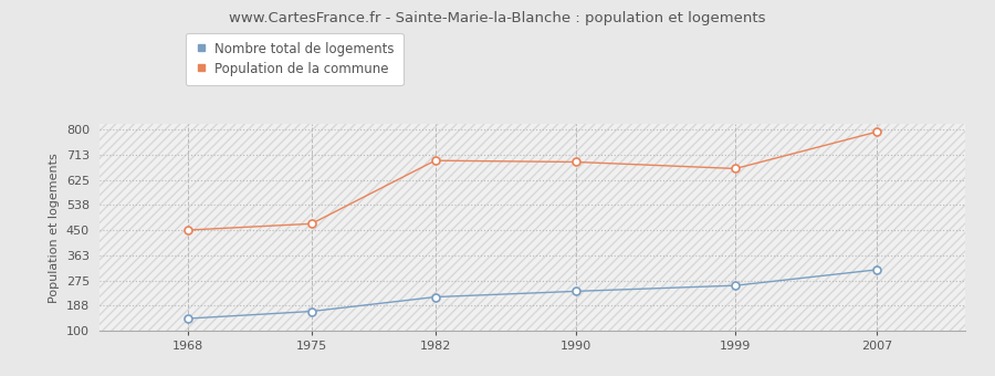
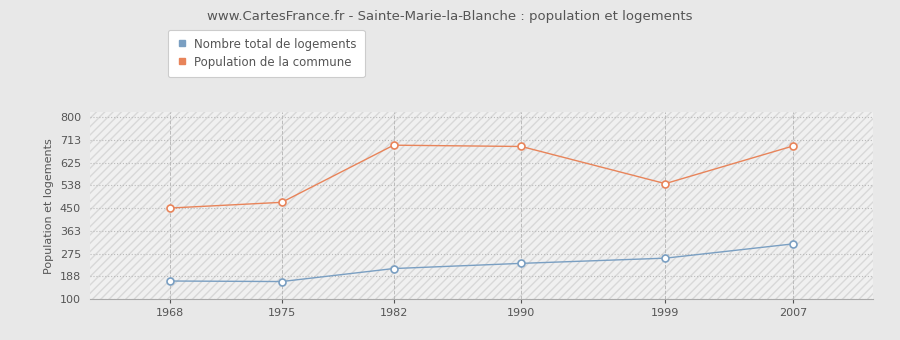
Nombre total de logements/1968: 143 -> 170
Population de la commune/1999: 665 -> 545
Population de la commune/2007: 793 -> 690
